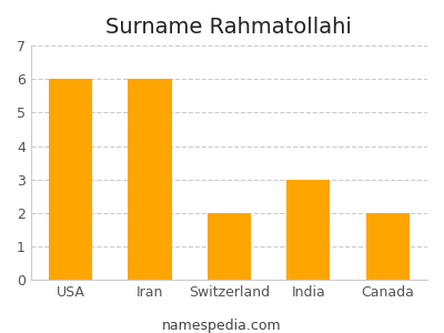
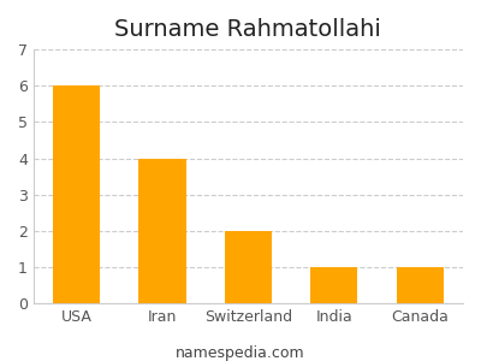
Iran: 6 -> 4
India: 3 -> 1
Canada: 2 -> 1
